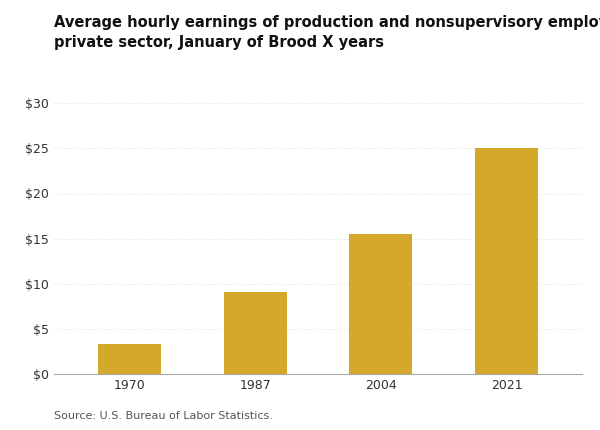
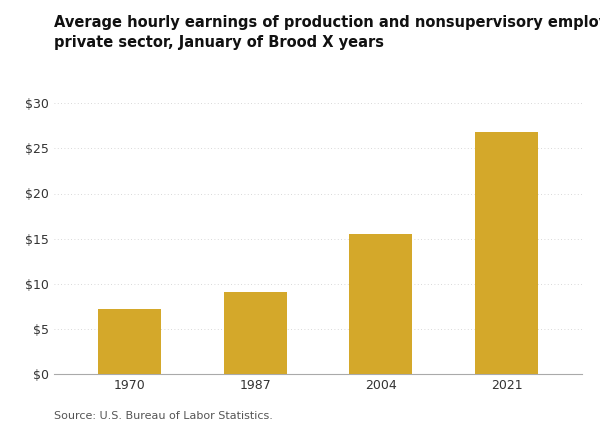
1970: $3.4 -> $7.2
2021: $25.1 -> $26.8
